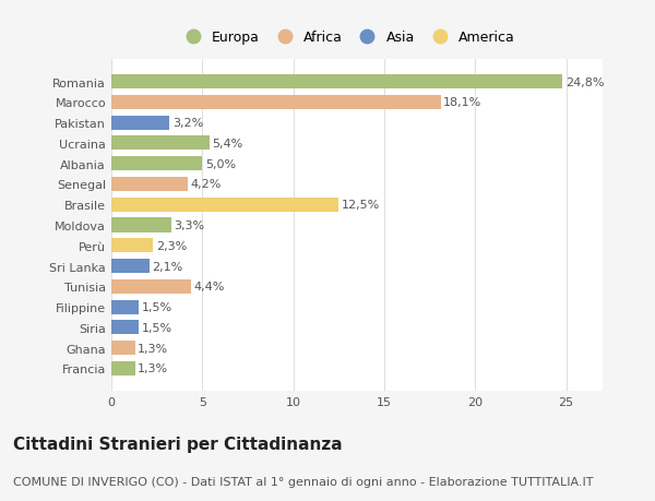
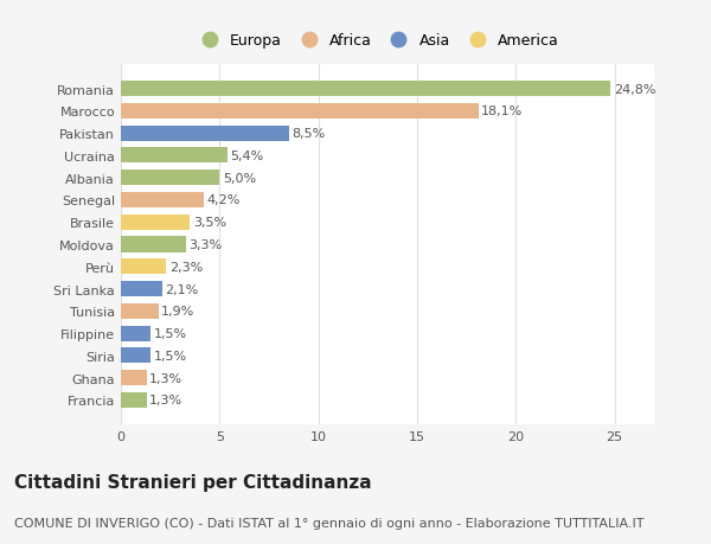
Pakistan: 3,2% -> 8,5%
Brasile: 12,5% -> 3,5%
Tunisia: 4,4% -> 1,9%
